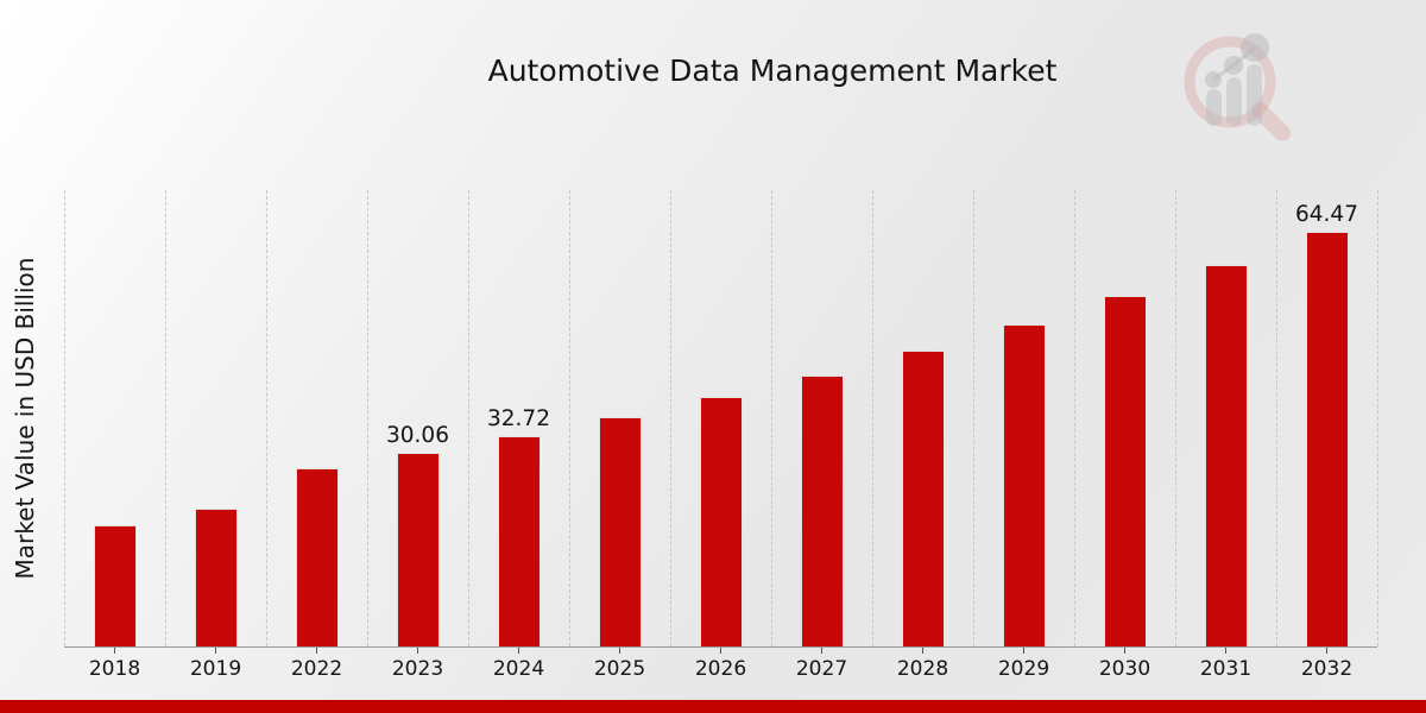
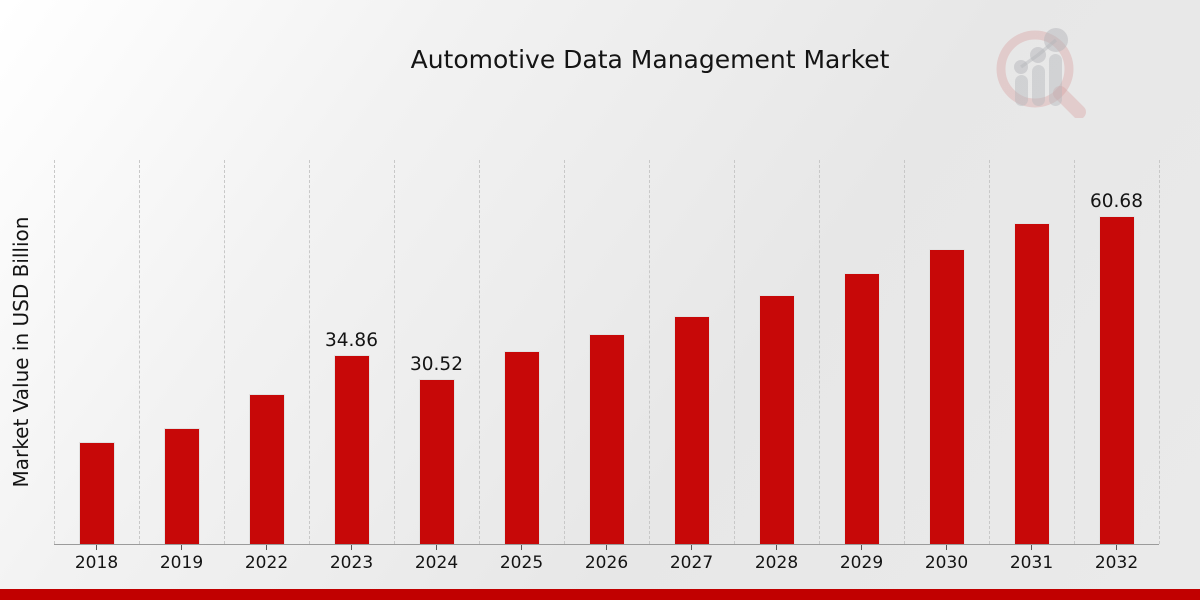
2023: 30.06 -> 34.86
2024: 32.72 -> 30.52
2032: 64.47 -> 60.68
